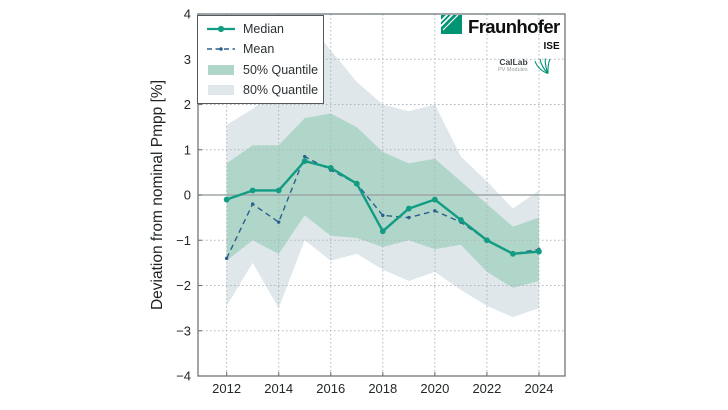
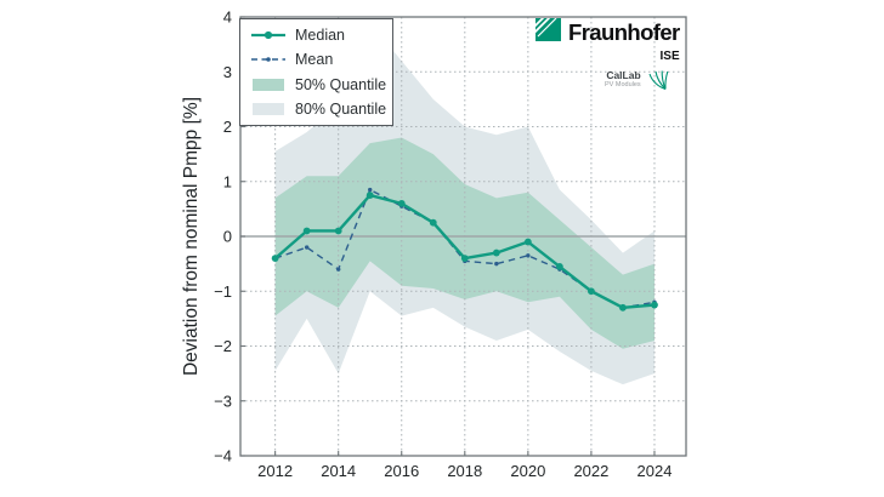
Median/2012: -0.1 -> -0.4
Mean/2012: -1.4 -> -0.4
Median/2018: -0.8 -> -0.4
